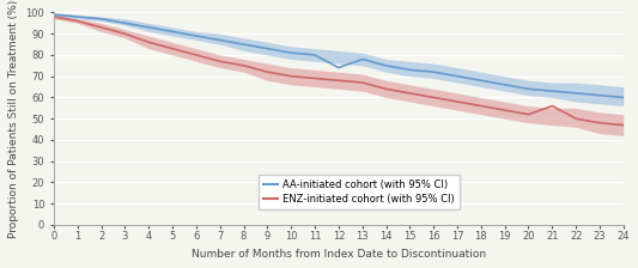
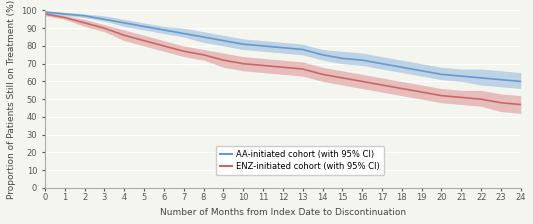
AA-initiated cohort (with 95% CI)/12: 74 -> 79
ENZ-initiated cohort (with 95% CI)/21: 56 -> 51
